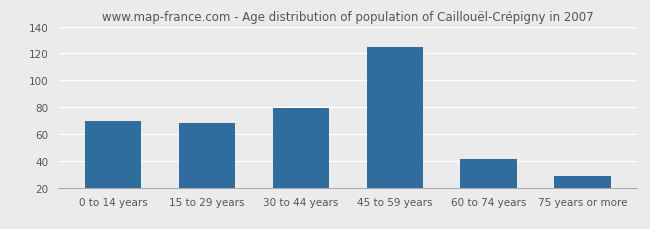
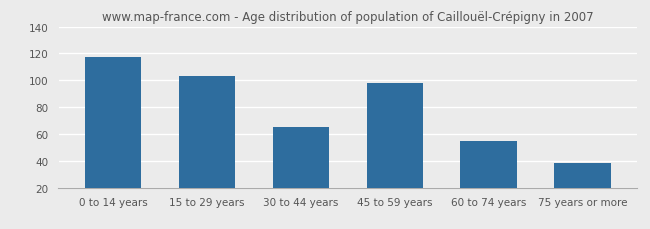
0 to 14 years: 70 -> 117
15 to 29 years: 68 -> 103
30 to 44 years: 79 -> 65
45 to 59 years: 125 -> 98
60 to 74 years: 41 -> 55
75 years or more: 29 -> 38
